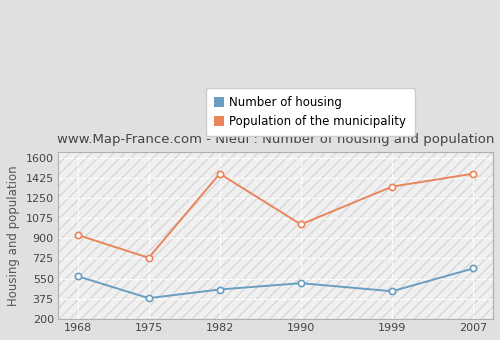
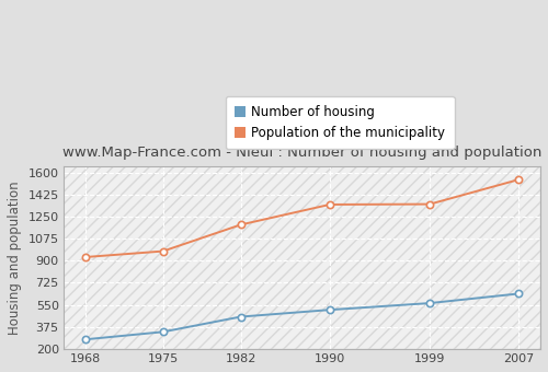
Number of housing/1968: 570 -> 280
Number of housing/1975: 380 -> 340
Population of the municipality/1975: 730 -> 980
Population of the municipality/1982: 1460 -> 1180
Population of the municipality/1990: 1020 -> 1340
Number of housing/1999: 440 -> 560
Population of the municipality/2007: 1460 -> 1540
